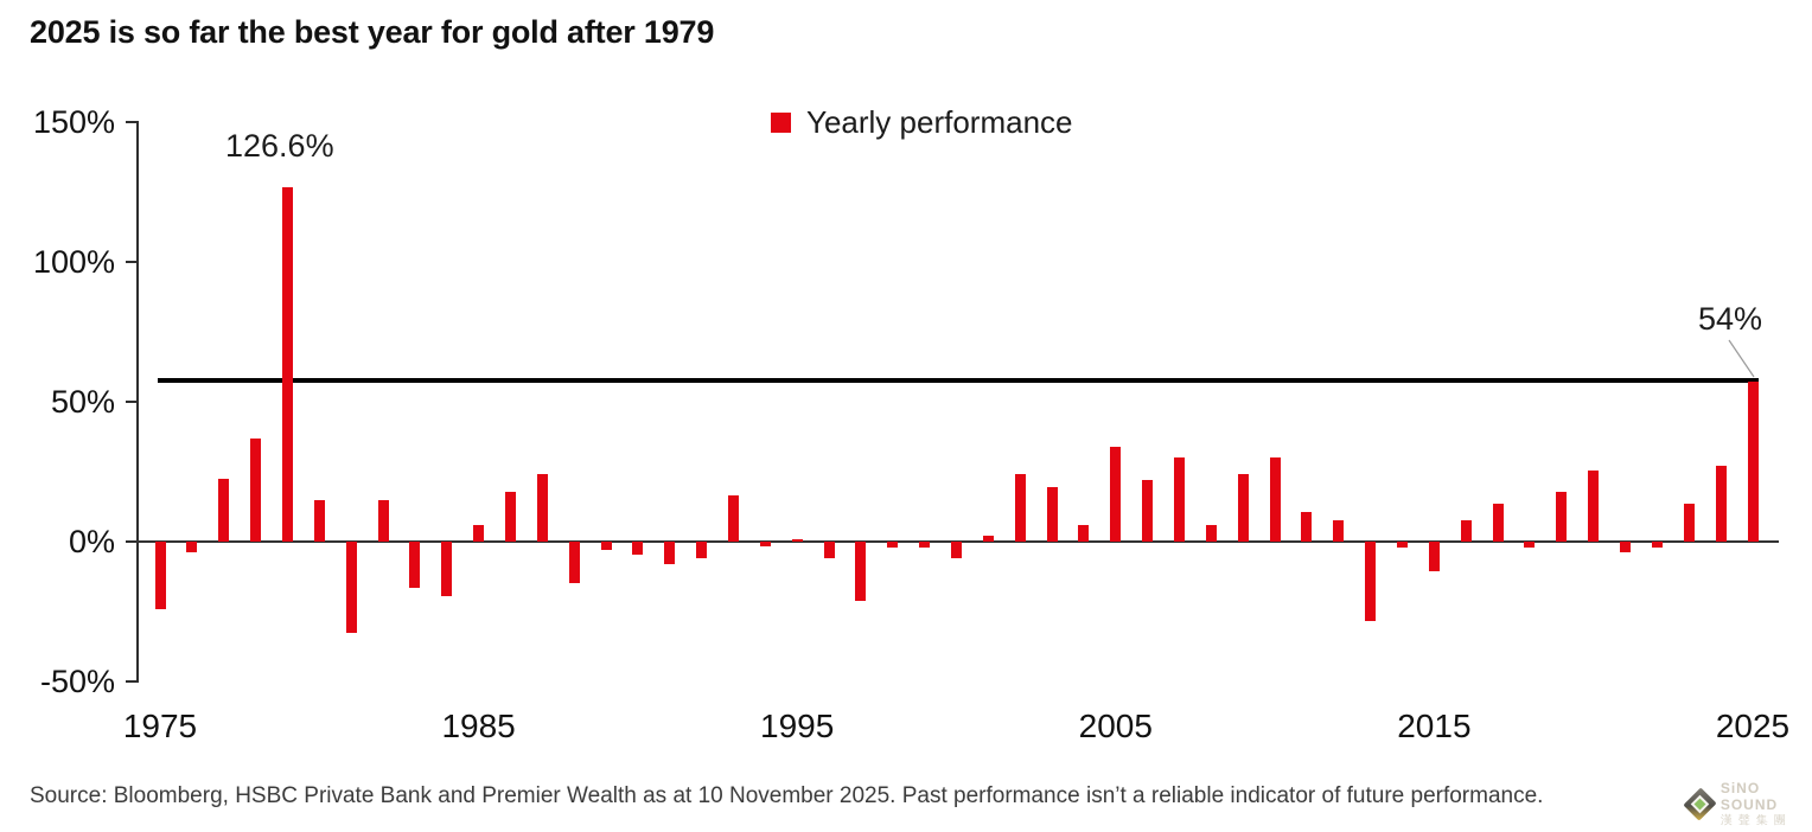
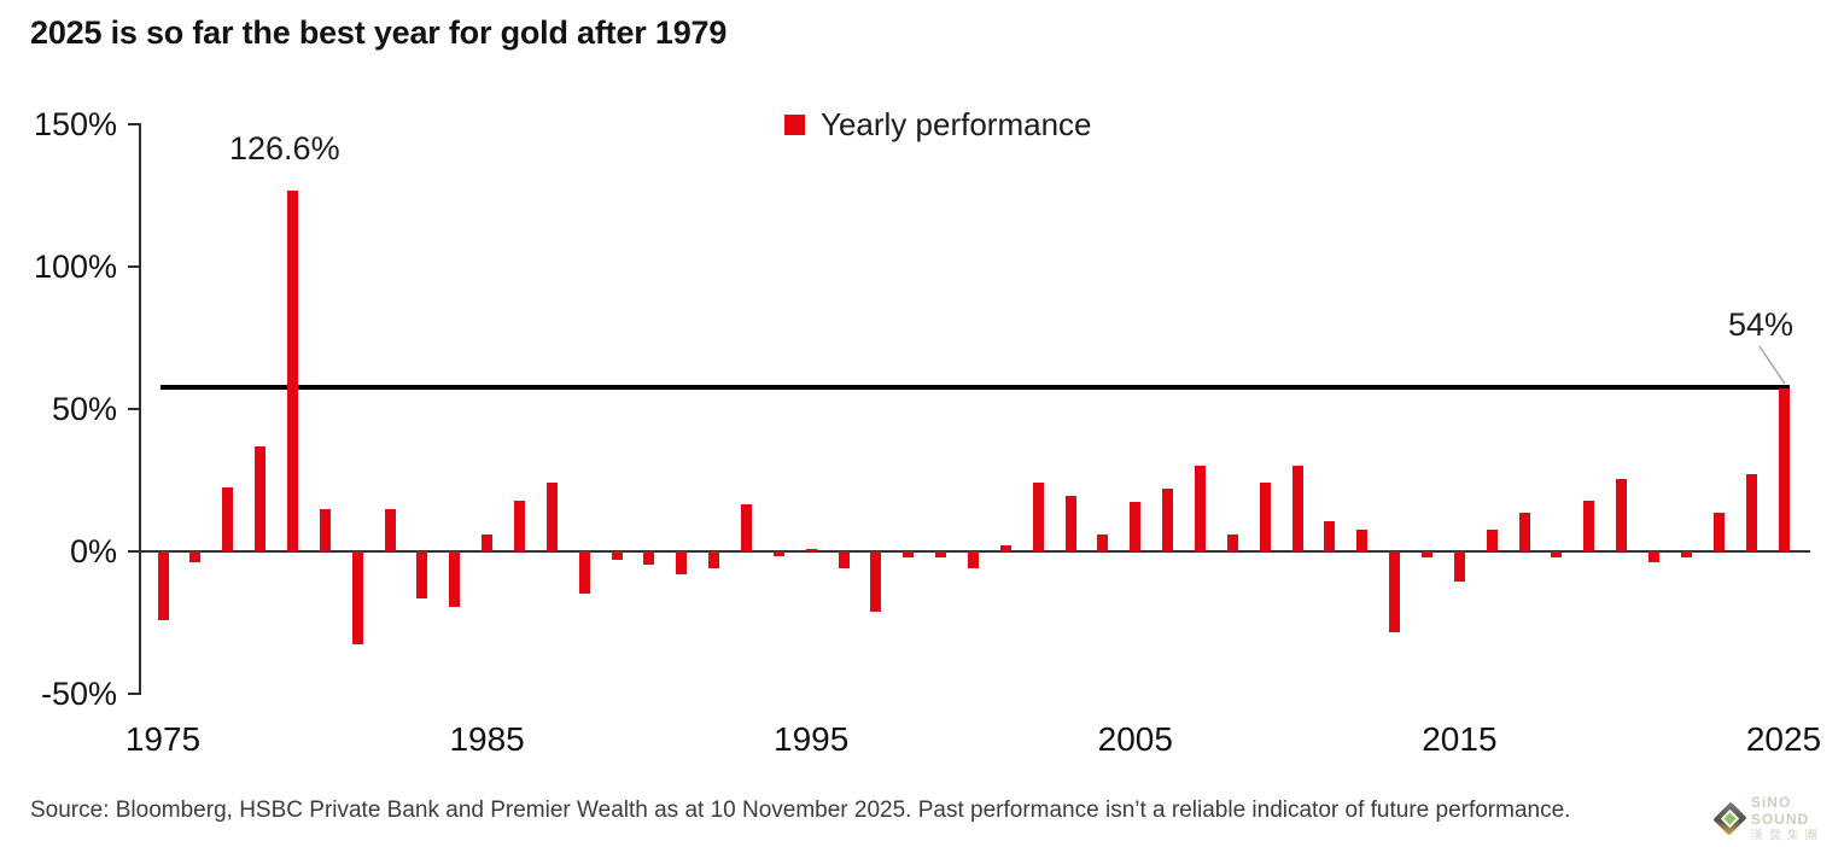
2005: 34% -> 18%
